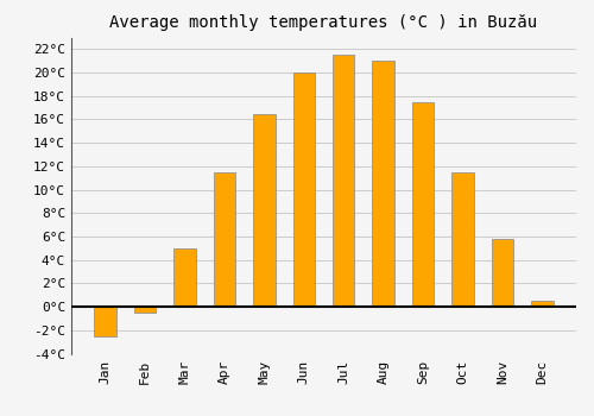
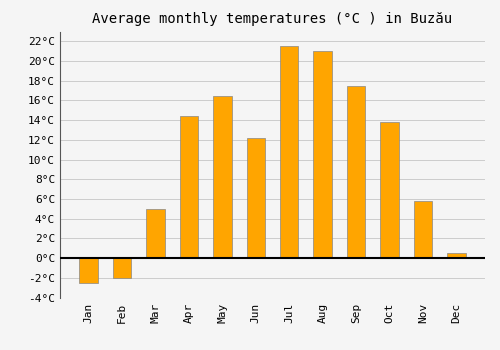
Feb: -0.5°C -> -2.0°C
Apr: 11.5°C -> 14.4°C
Jun: 20.0°C -> 12.2°C
Oct: 11.5°C -> 13.8°C
